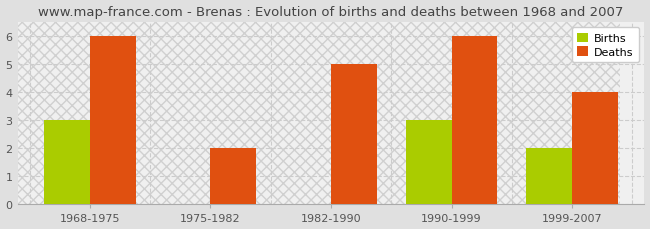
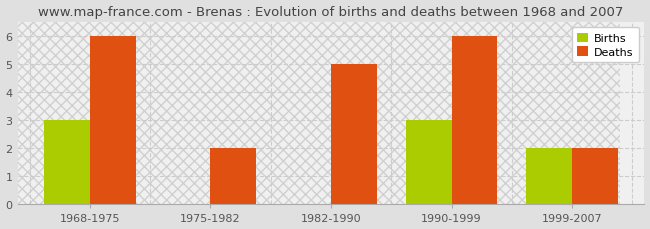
Deaths/1999-2007: 4 -> 2
